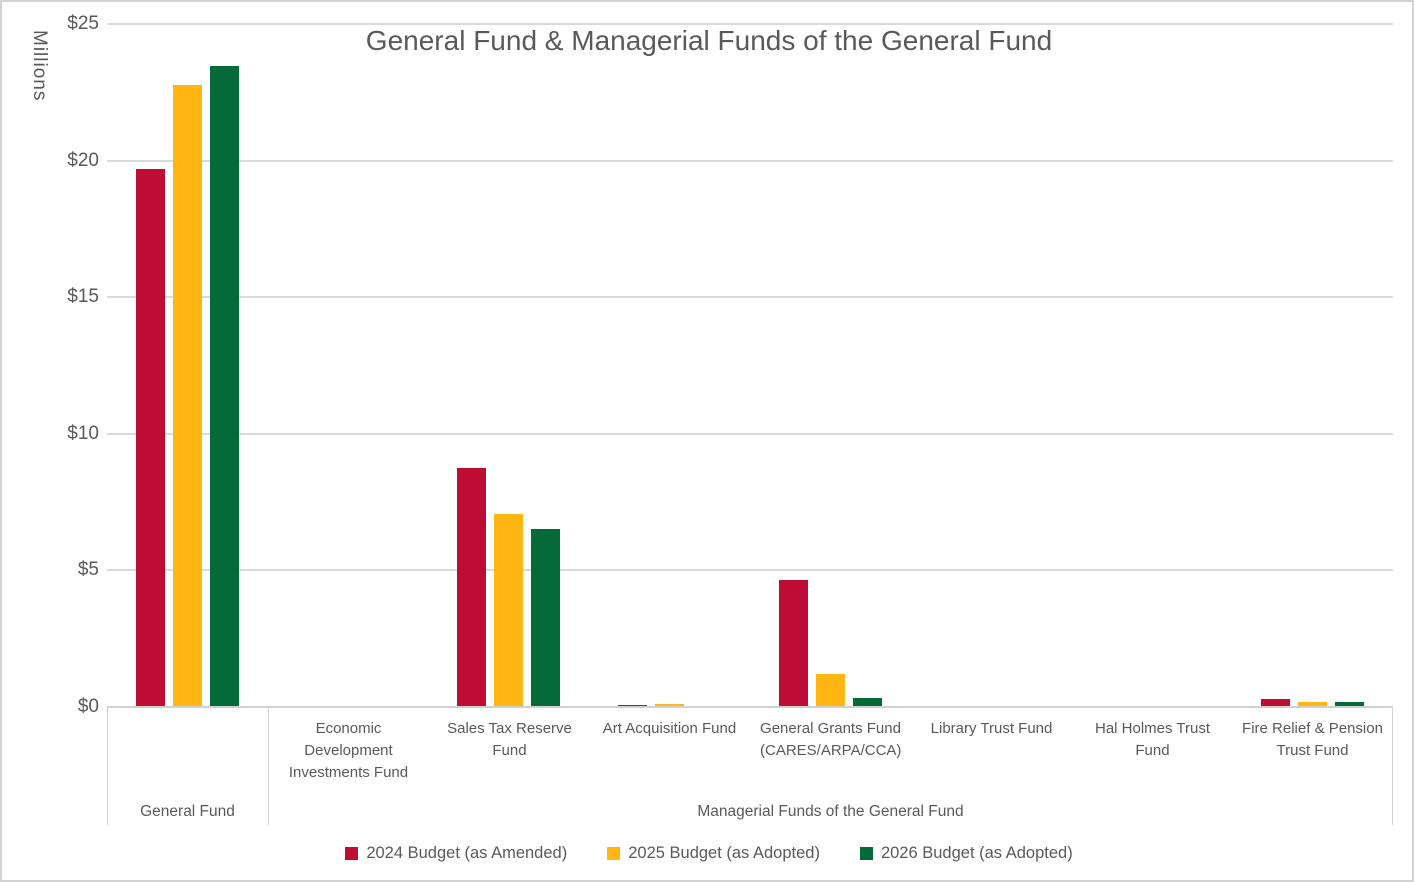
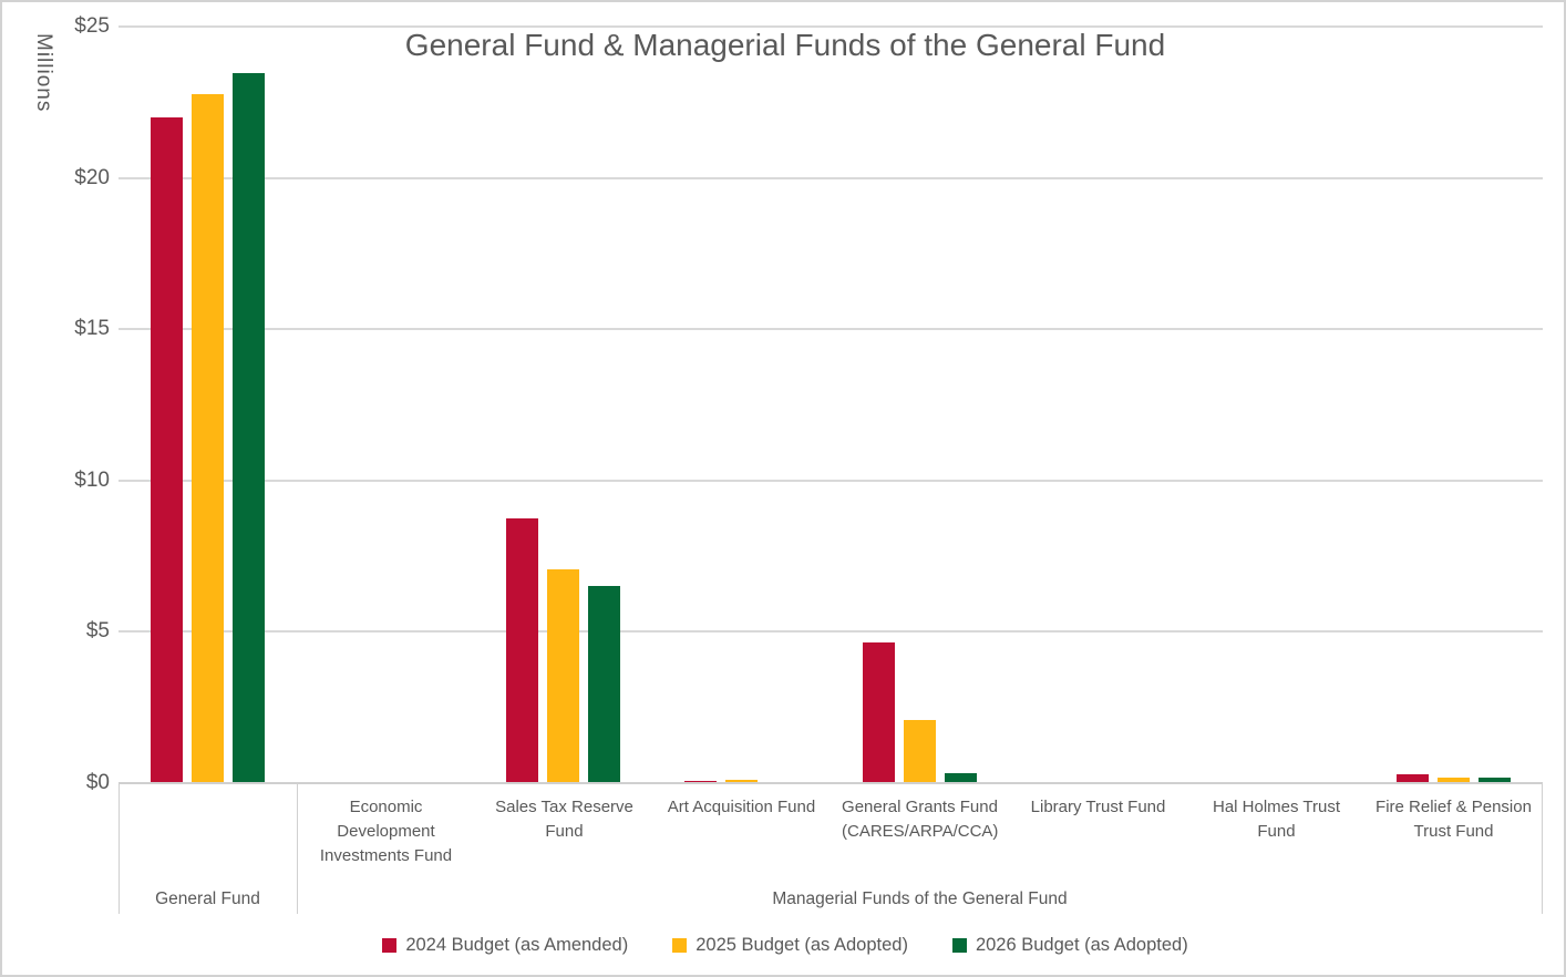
2024 Budget (as Amended)/General Fund: $19.7 -> $22.0
2025 Budget (as Adopted)/General Grants Fund (CARES/ARPA/CCA): $1.2 -> $2.1
